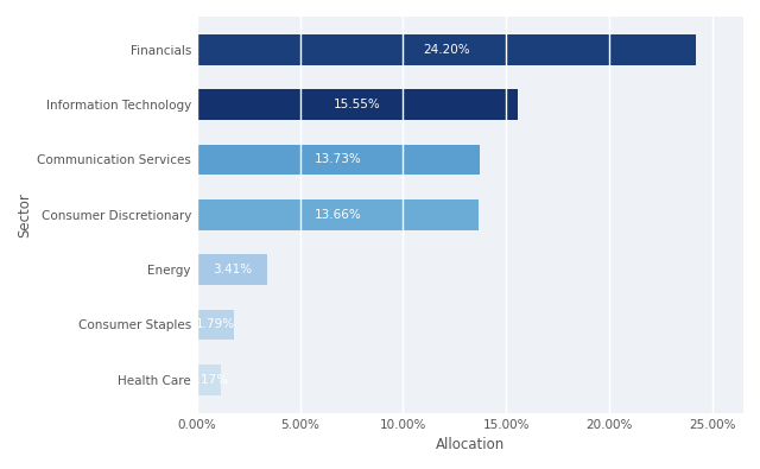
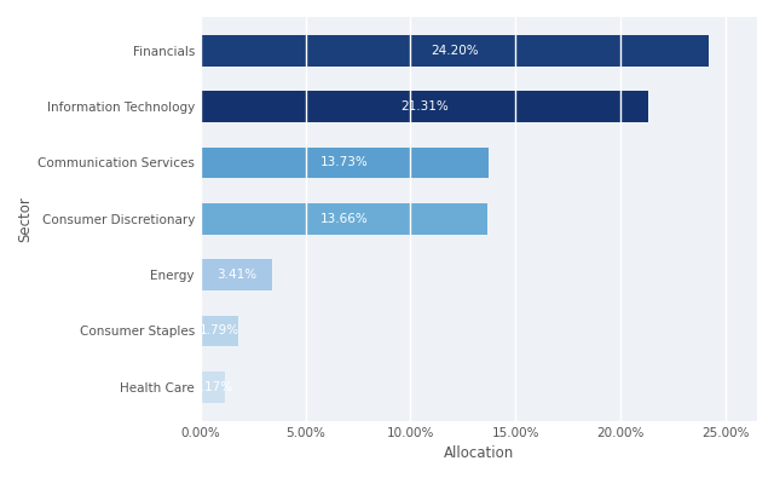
Information Technology: 15.55% -> 21.31%
